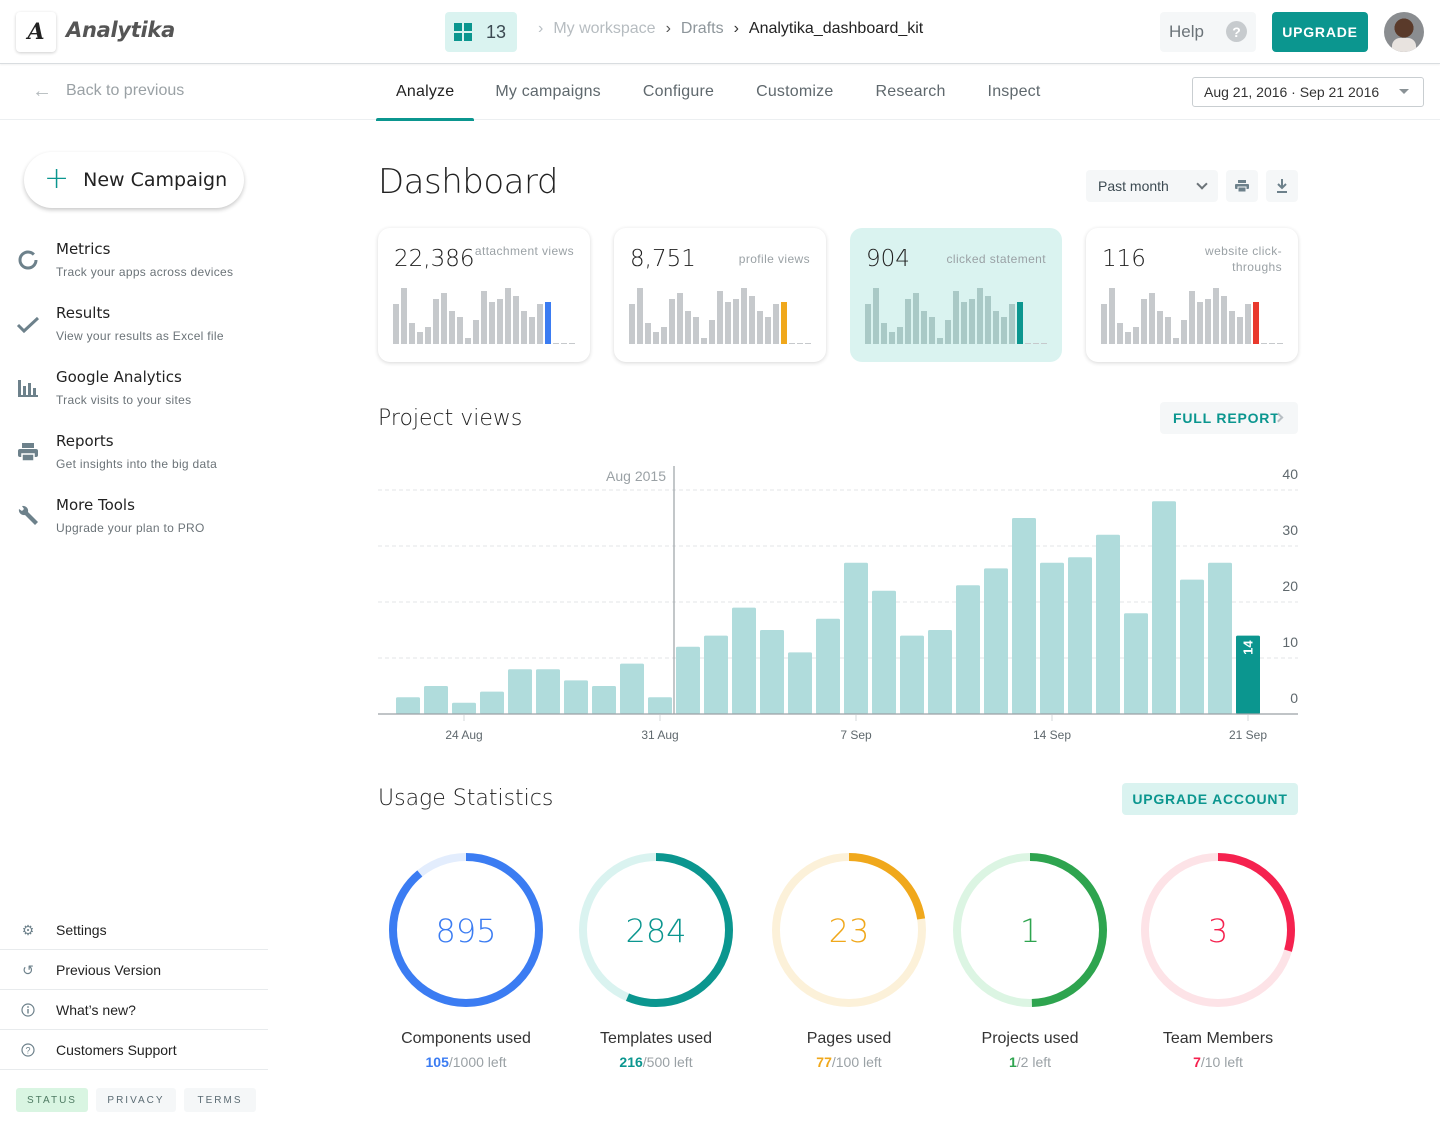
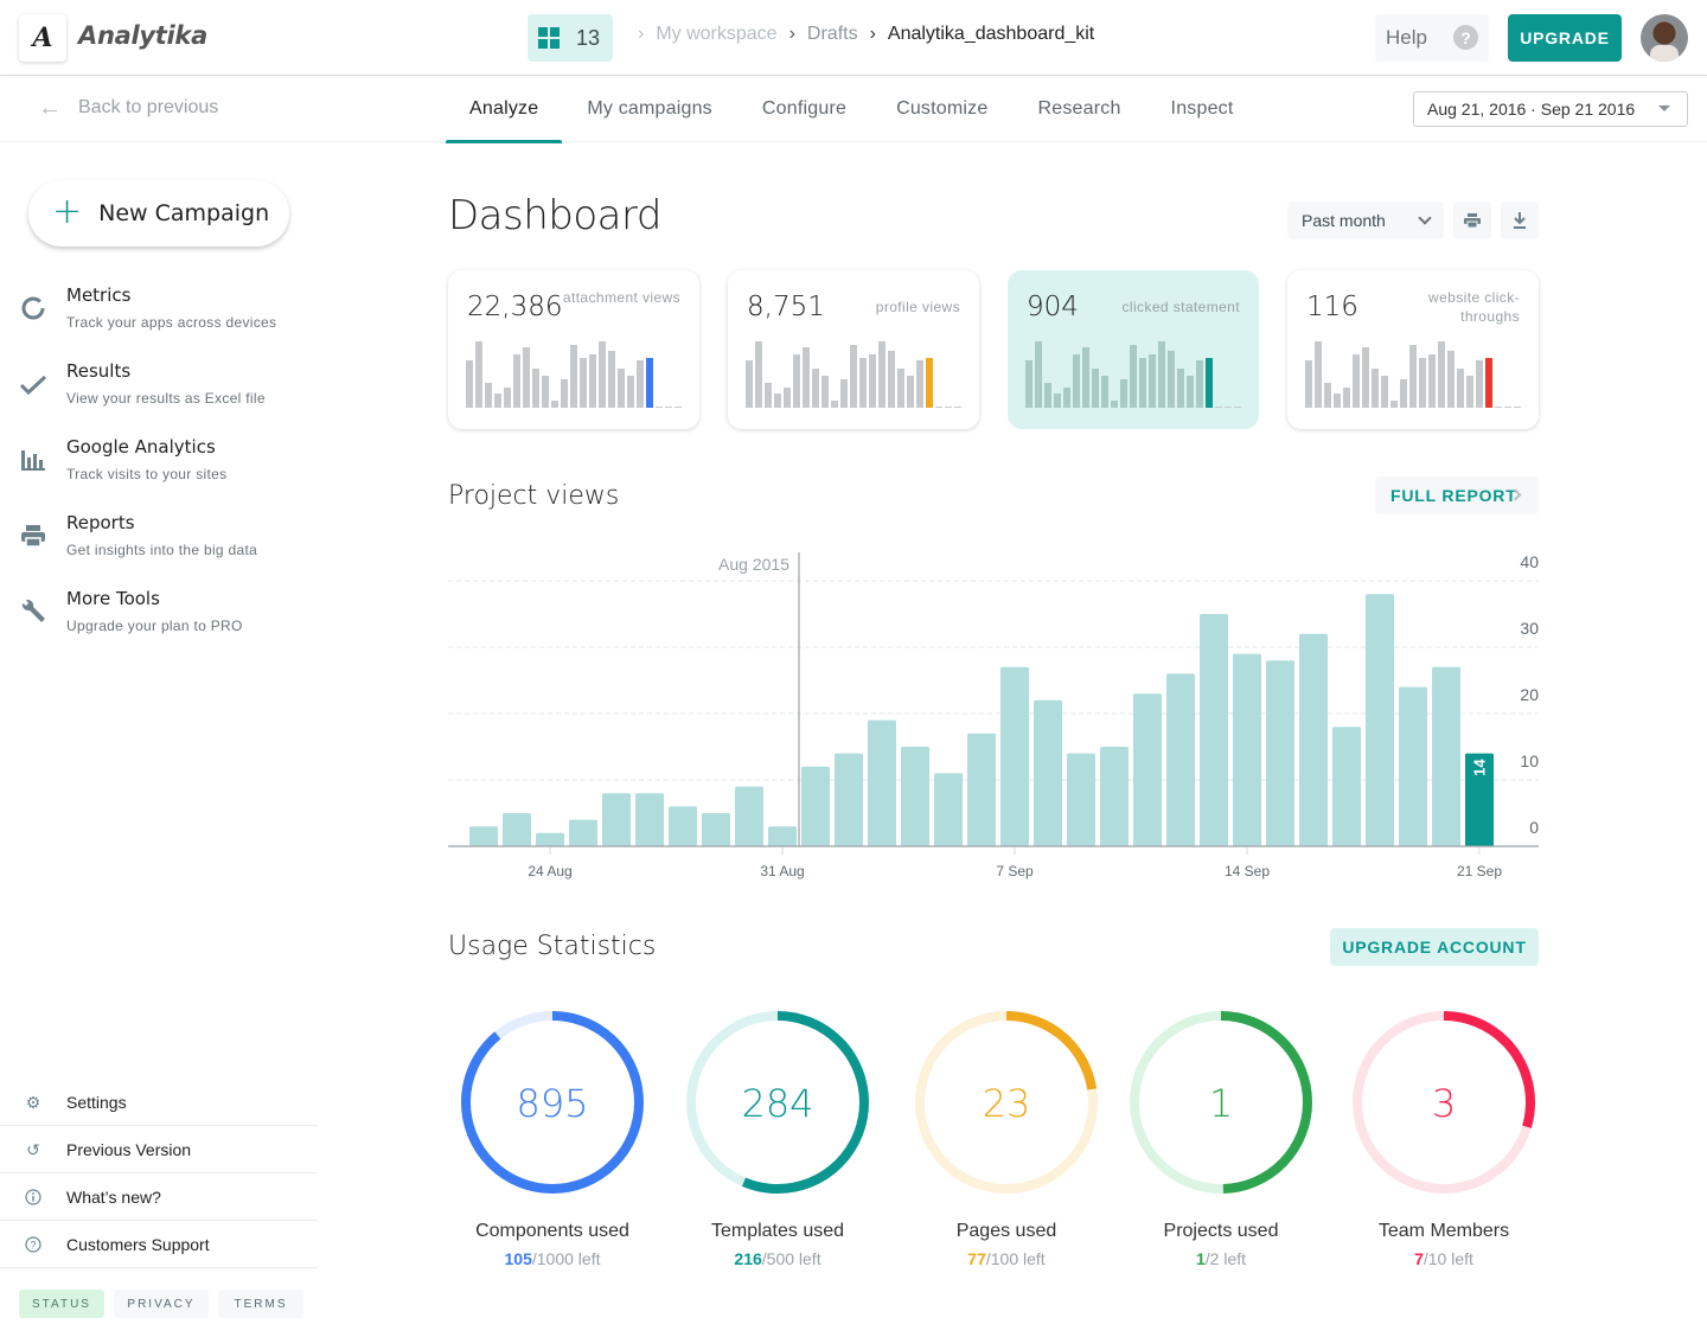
14 Sep: 27 -> 29
